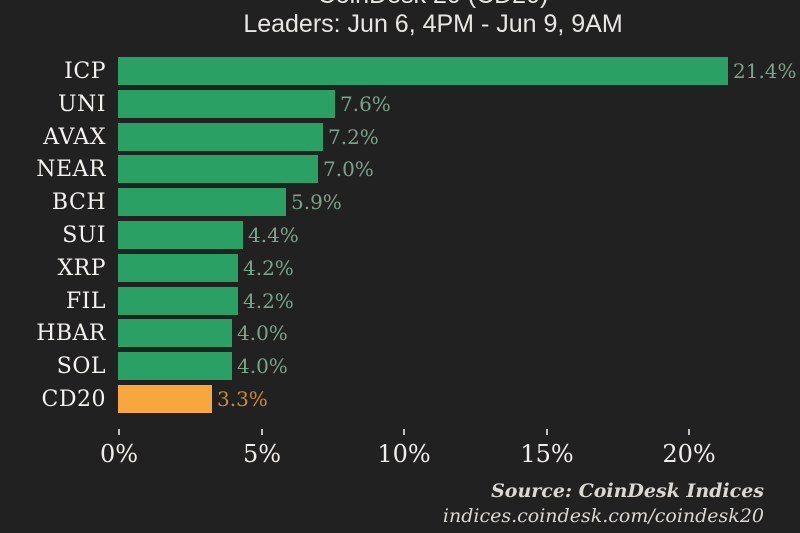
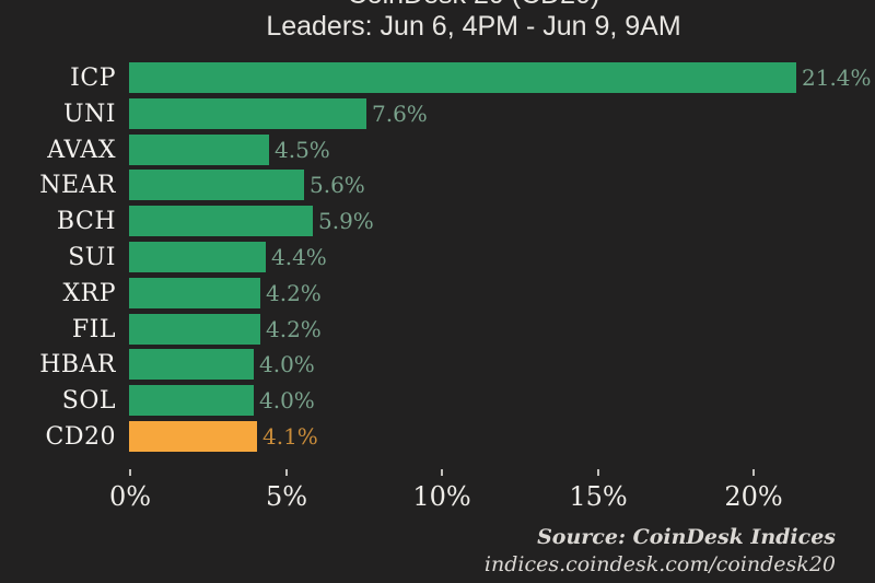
AVAX: 7.2% -> 4.5%
NEAR: 7.0% -> 5.6%
CD20: 3.3% -> 4.1%
